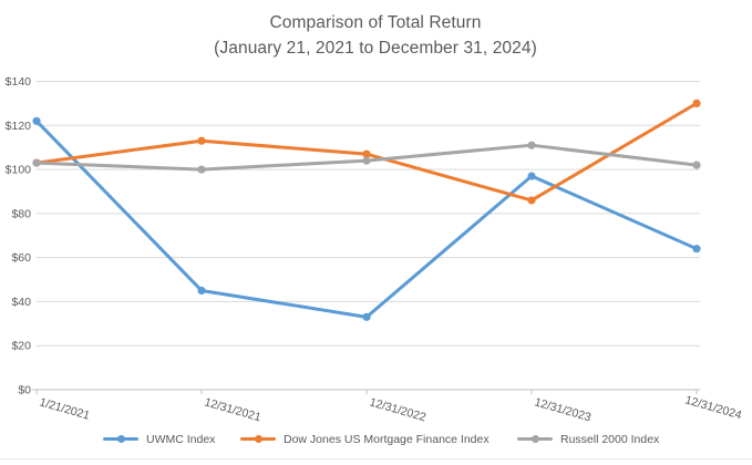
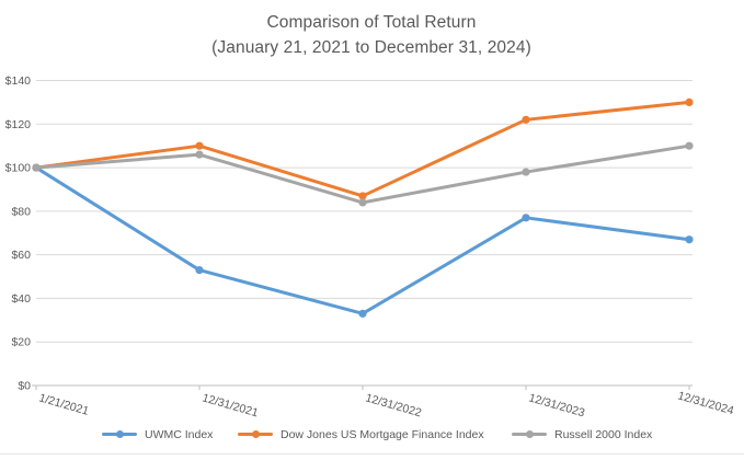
UWMC Index/1/21/2021: $122 -> $100
Dow Jones US Mortgage Finance Index/1/21/2021: $103 -> $100
Russell 2000 Index/1/21/2021: $103 -> $100
UWMC Index/12/31/2021: $45 -> $53
Dow Jones US Mortgage Finance Index/12/31/2021: $113 -> $110
Russell 2000 Index/12/31/2021: $100 -> $106
Dow Jones US Mortgage Finance Index/12/31/2022: $107 -> $87
Russell 2000 Index/12/31/2022: $104 -> $84
UWMC Index/12/31/2023: $97 -> $77
Dow Jones US Mortgage Finance Index/12/31/2023: $86 -> $122
Russell 2000 Index/12/31/2023: $111 -> $98
UWMC Index/12/31/2024: $64 -> $67
Russell 2000 Index/12/31/2024: $102 -> $110
